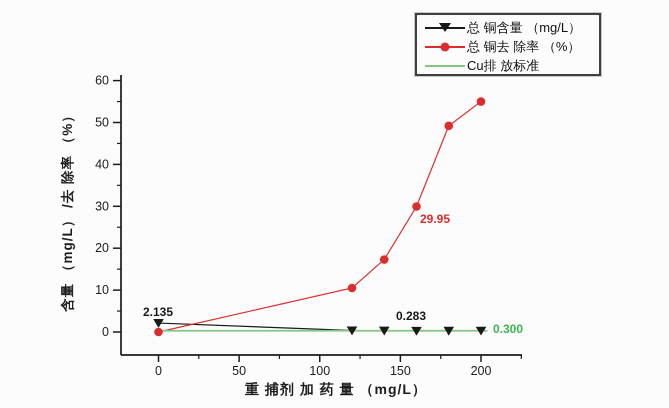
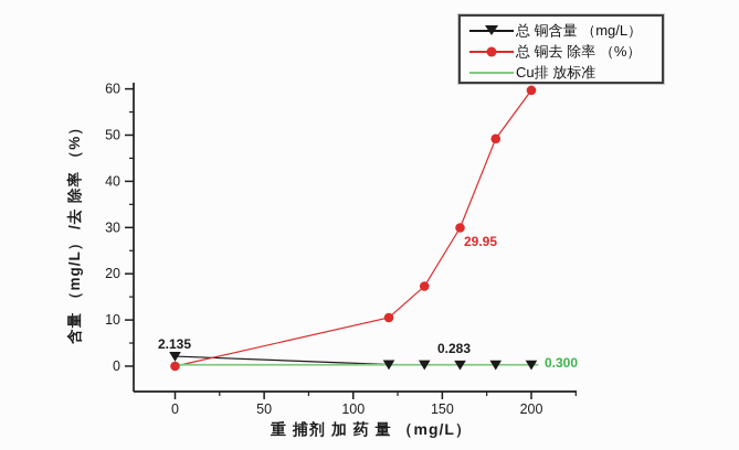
总 铜去 除率 （%）/200: 55 -> 60
